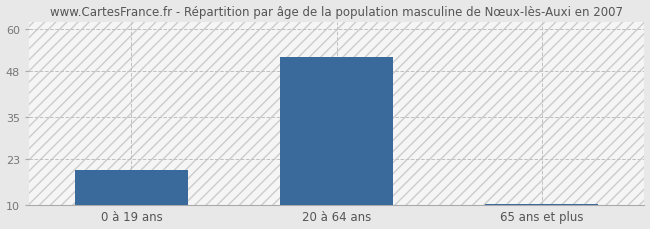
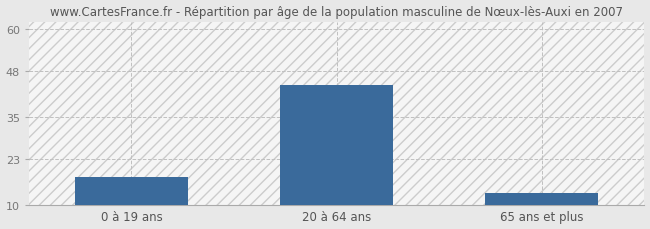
0 à 19 ans: 20.0 -> 18.0
20 à 64 ans: 52.0 -> 44.0
65 ans et plus: 10.2 -> 13.5
